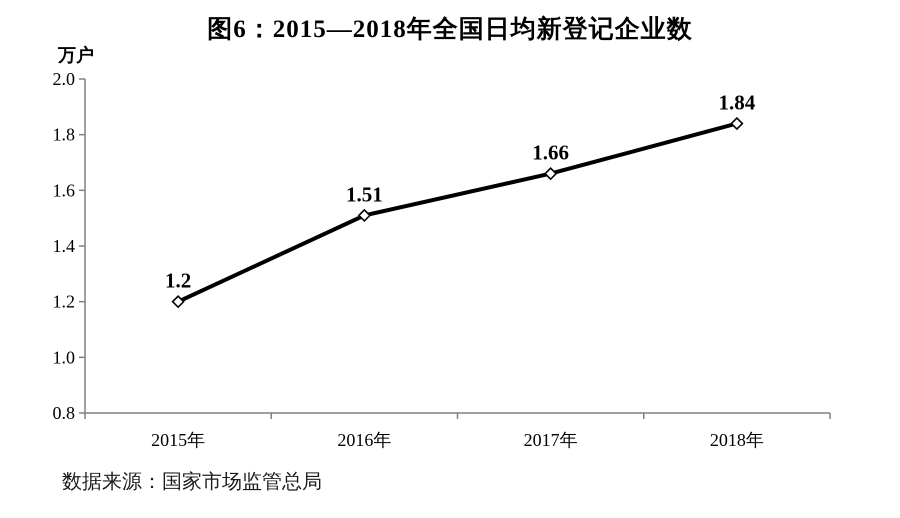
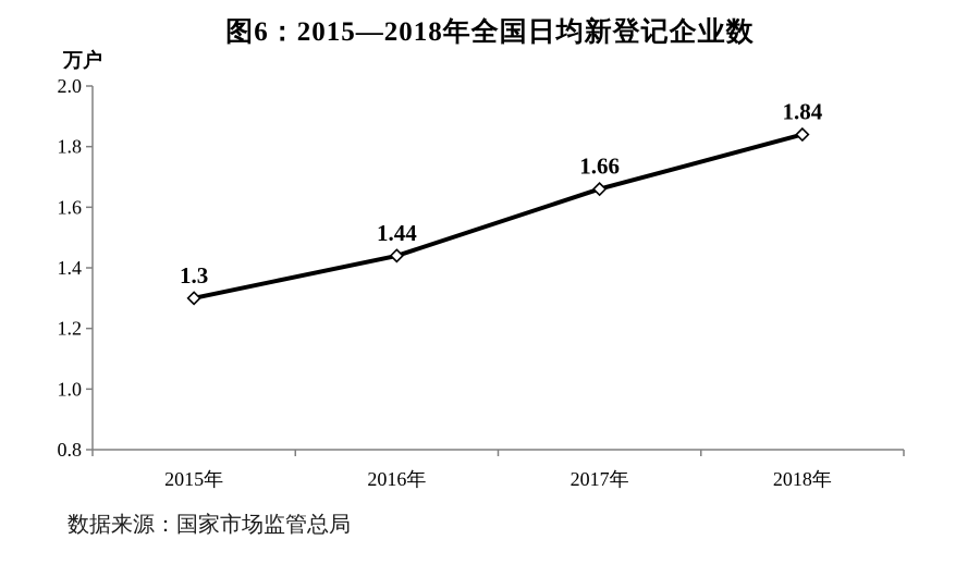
2015年: 1.2 -> 1.3
2016年: 1.51 -> 1.44
